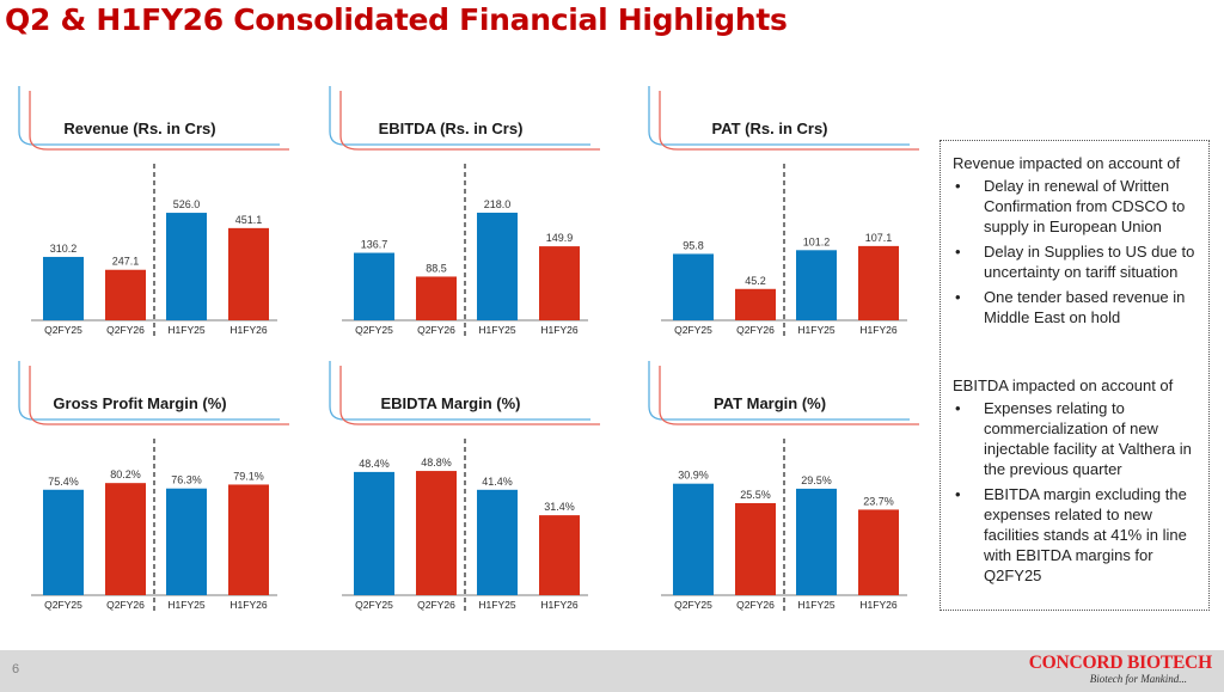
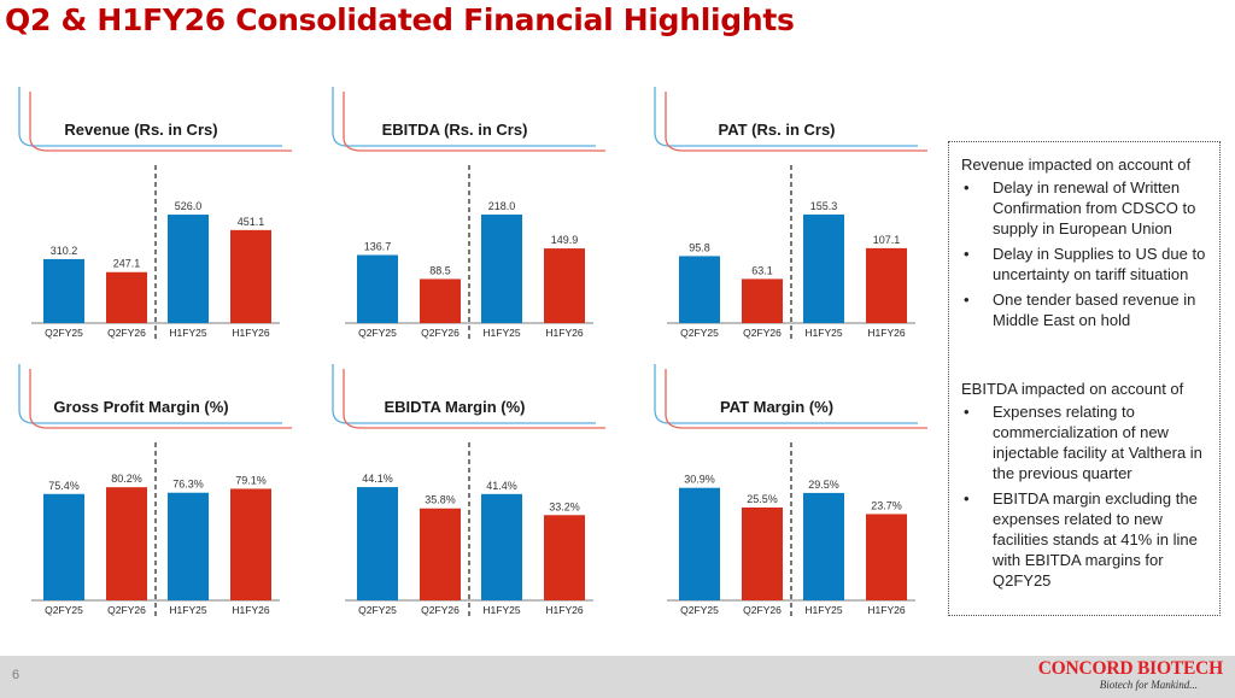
PAT (Rs. in Crs)/Q2FY26: 45.2 -> 63.1
PAT (Rs. in Crs)/H1FY25: 101.2 -> 155.3
EBIDTA Margin (%)/Q2FY25: 48.4% -> 44.1%
EBIDTA Margin (%)/Q2FY26: 48.8% -> 35.8%
EBIDTA Margin (%)/H1FY26: 31.4% -> 33.2%
